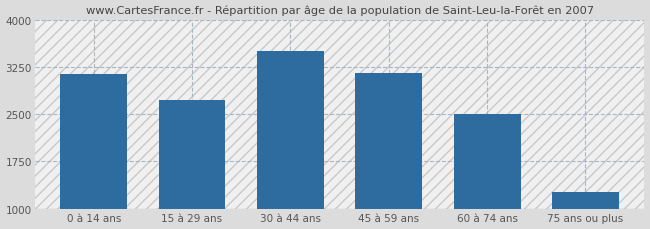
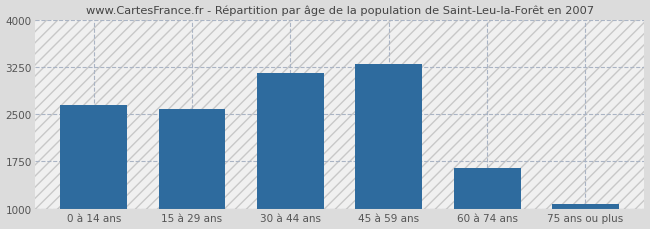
0 à 14 ans: 3140 -> 2640
15 à 29 ans: 2720 -> 2590
30 à 44 ans: 3500 -> 3150
45 à 59 ans: 3160 -> 3300
60 à 74 ans: 2500 -> 1650
75 ans ou plus: 1260 -> 1060
